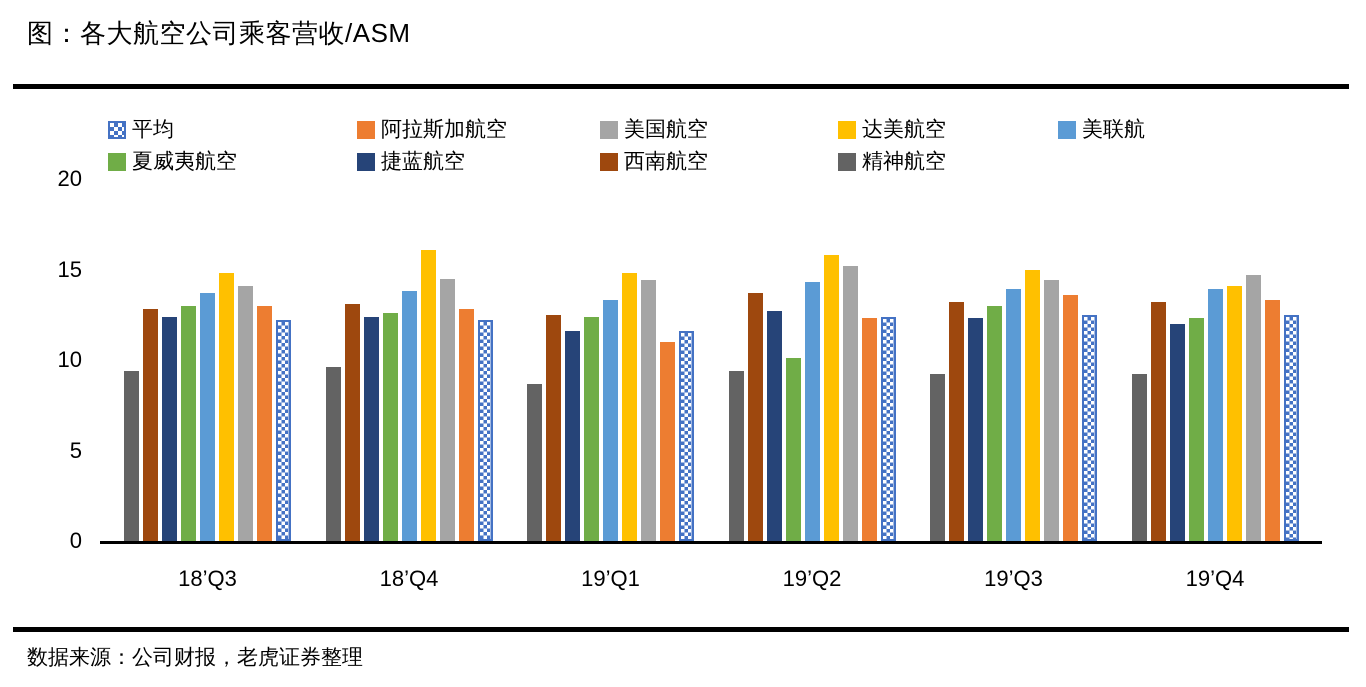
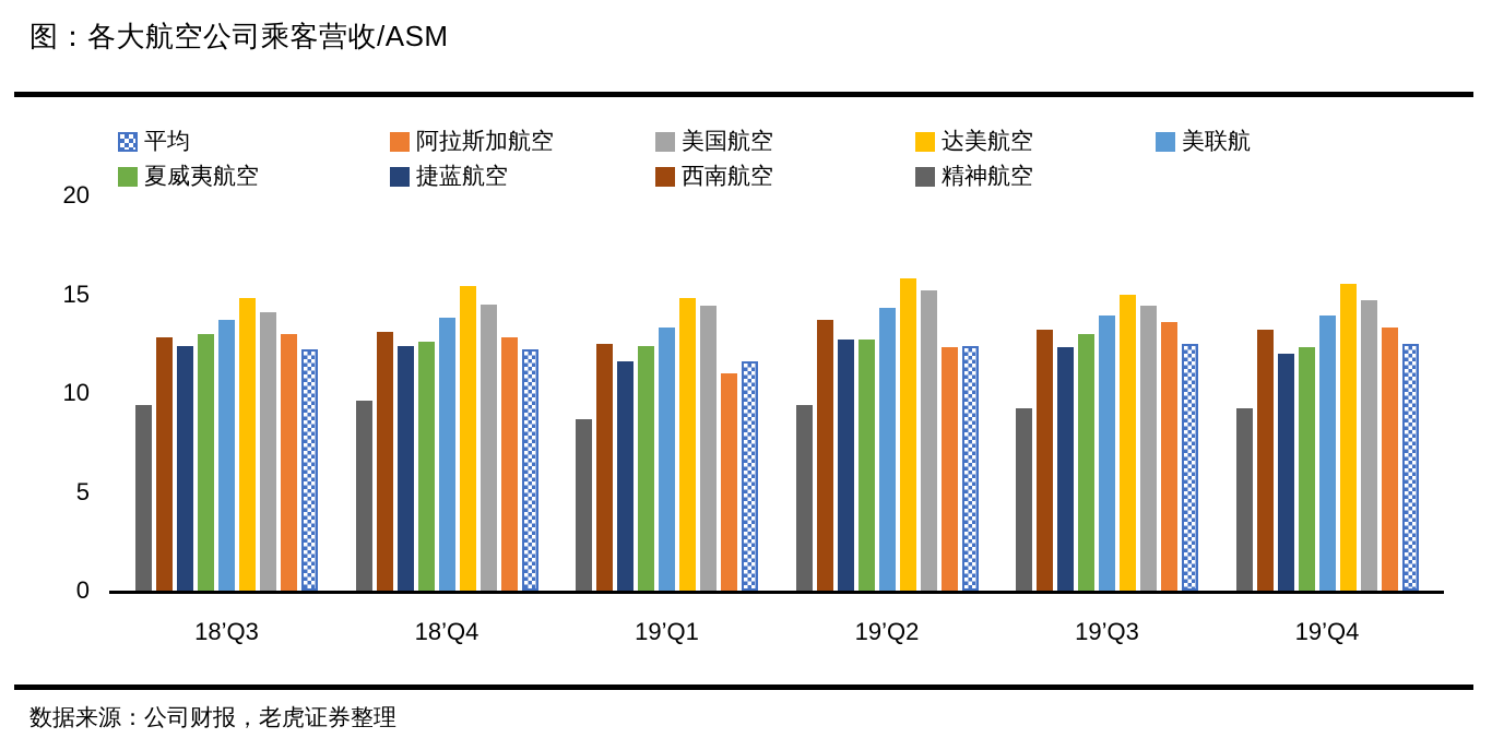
达美航空/18’Q4: 16.1 -> 15.4
夏威夷航空/19’Q2: 10.1 -> 12.7
达美航空/19’Q4: 14.1 -> 15.5
